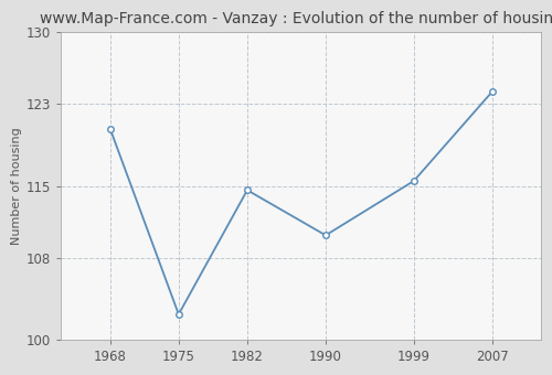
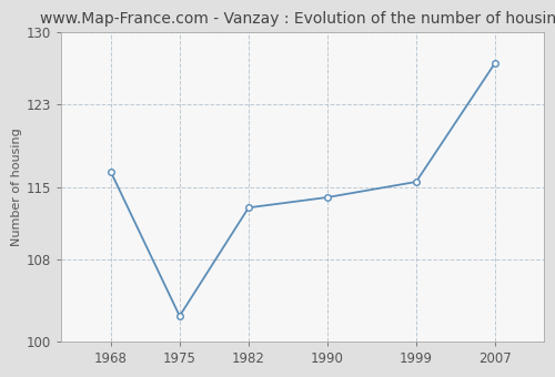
1968: 120.6 -> 116.5
1982: 114.6 -> 113.0
1990: 110.2 -> 114.0
2007: 124.2 -> 127.0
